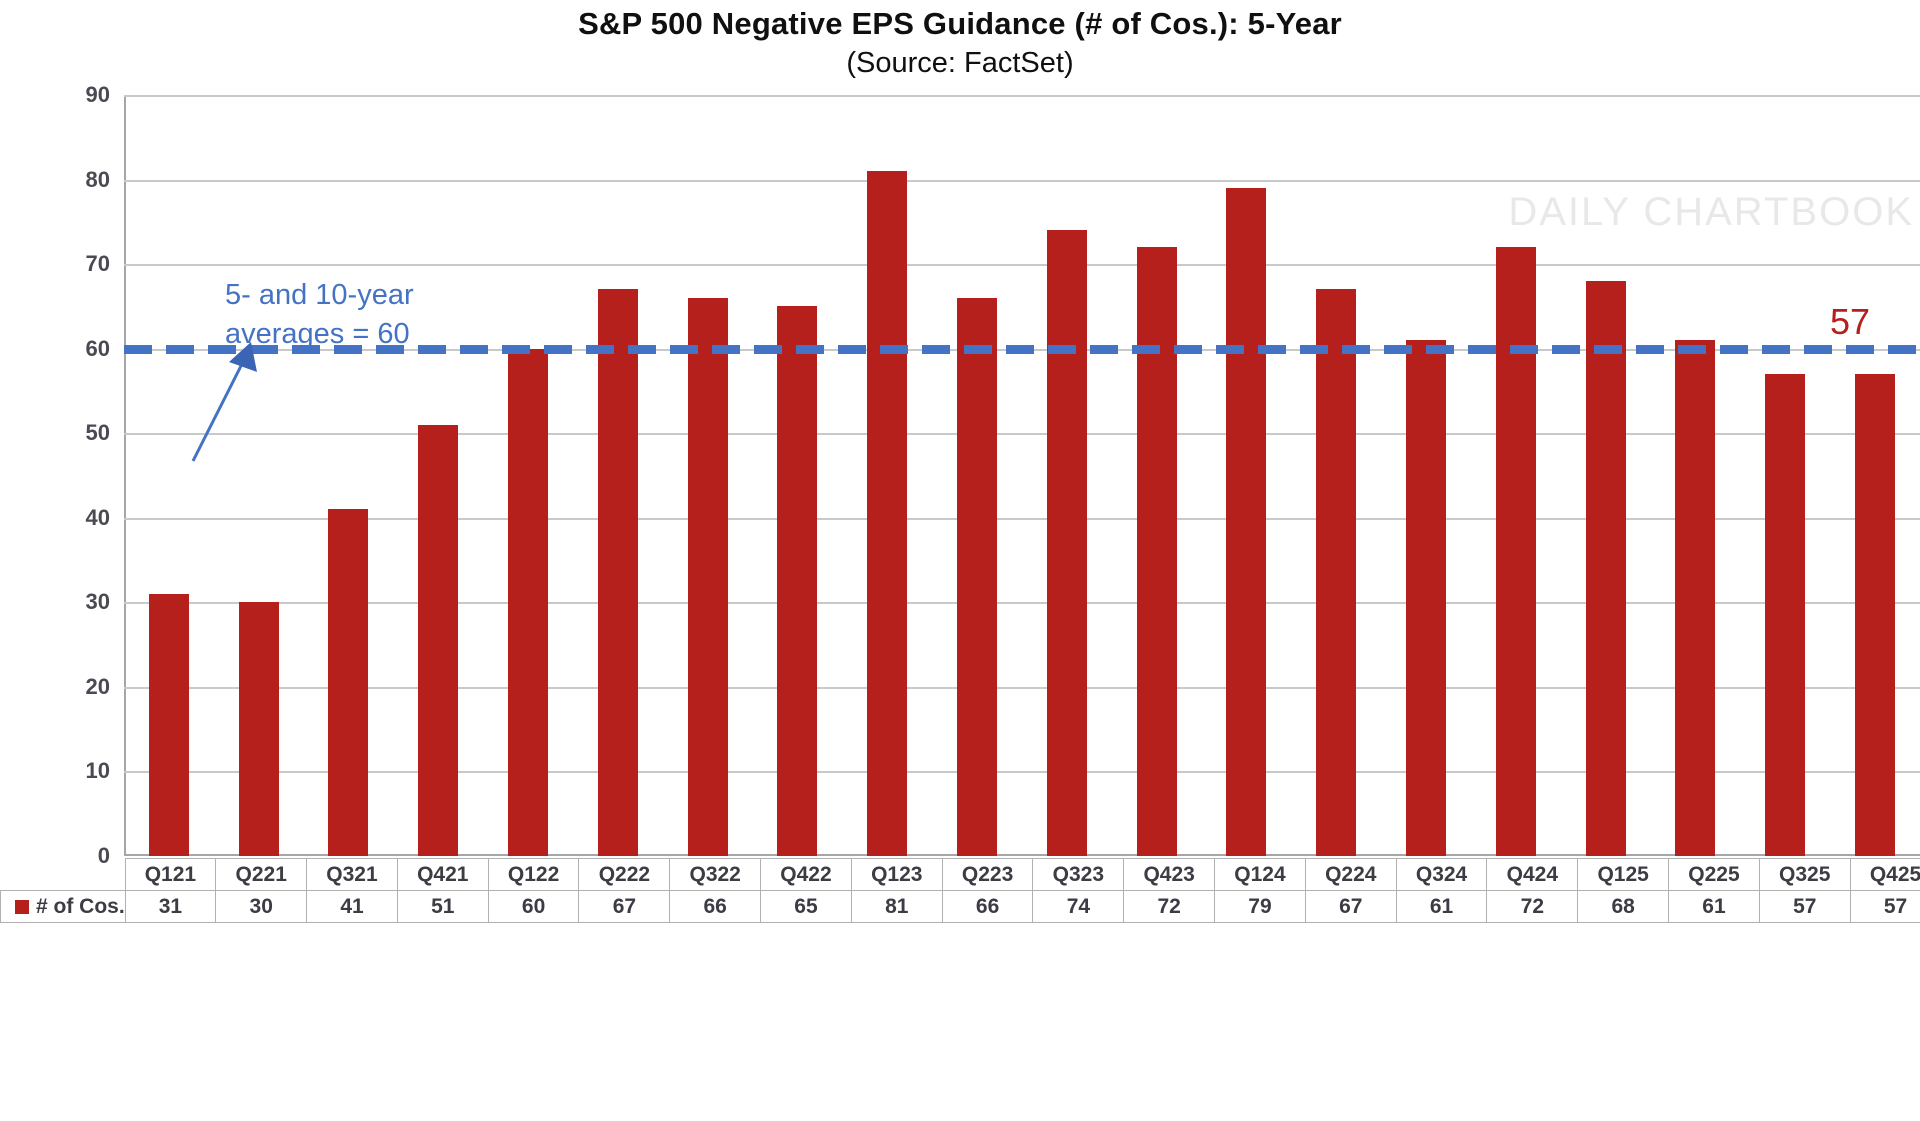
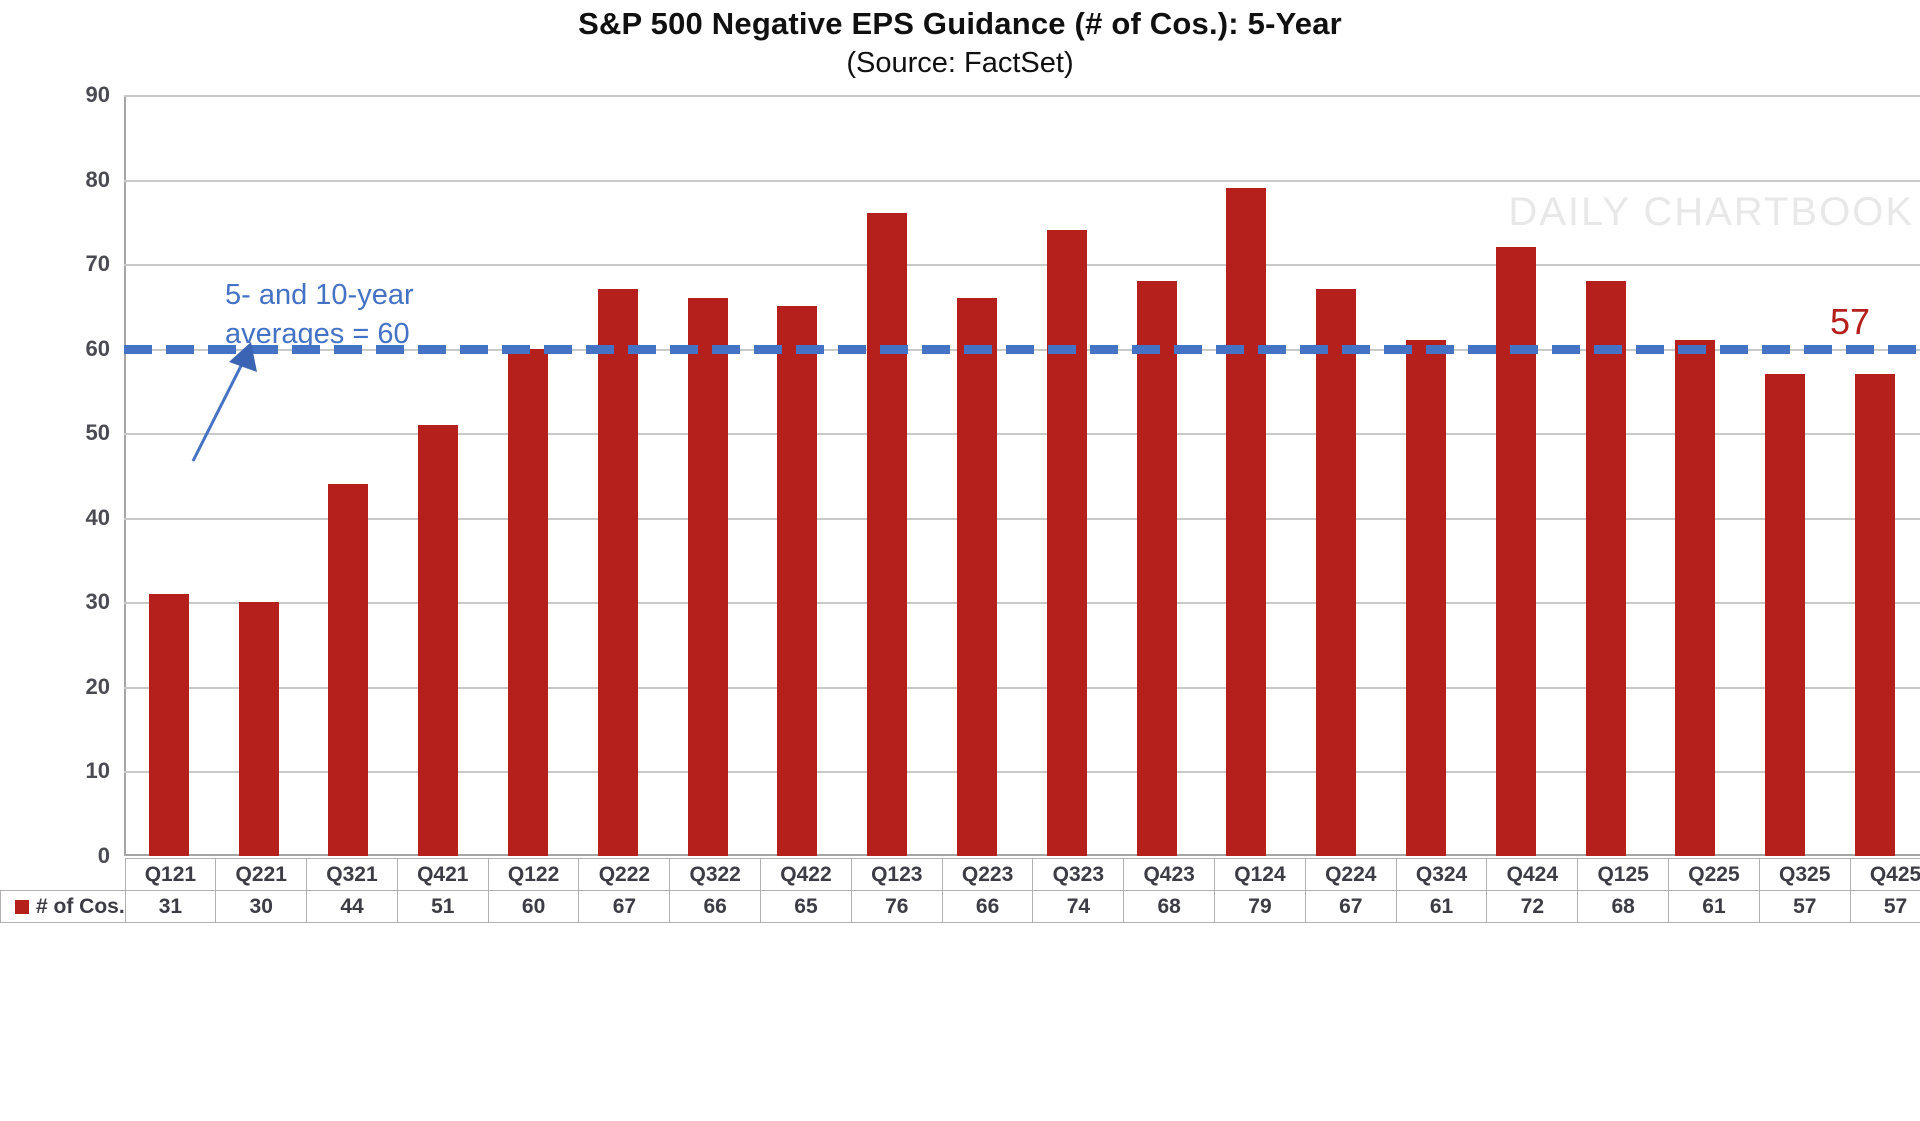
Q321: 41 -> 44
Q123: 81 -> 76
Q423: 72 -> 68
